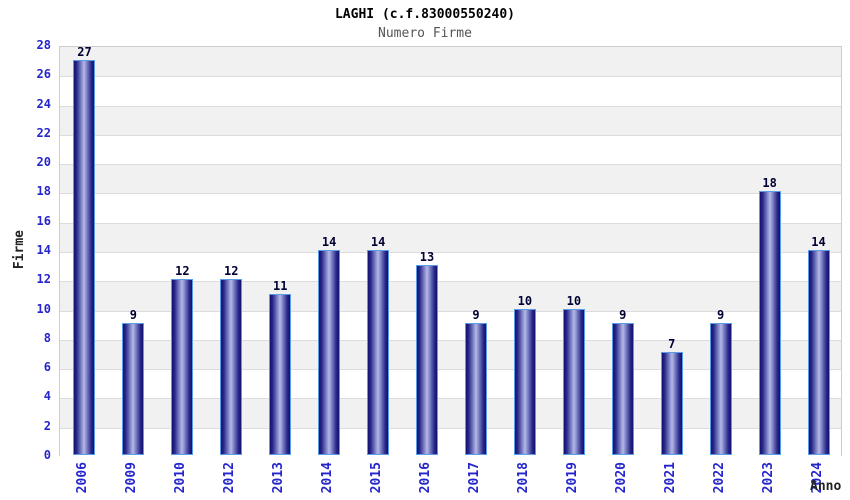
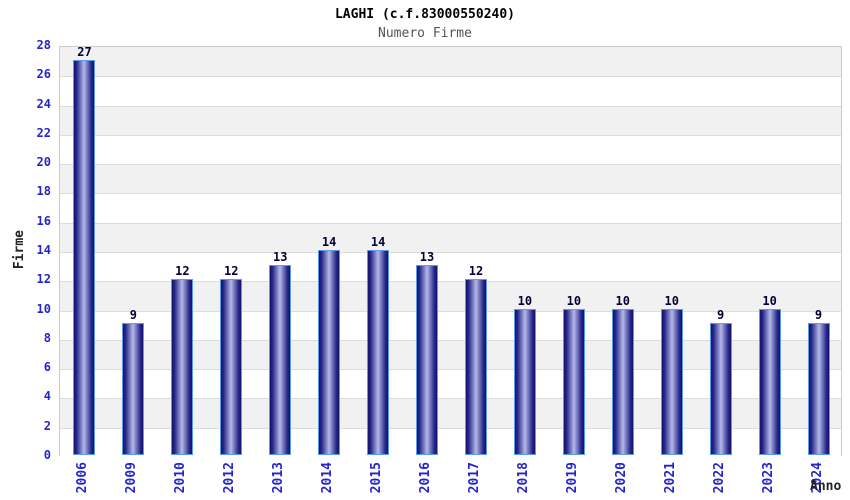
2013: 11 -> 13
2017: 9 -> 12
2020: 9 -> 10
2021: 7 -> 10
2023: 18 -> 10
2024: 14 -> 9
